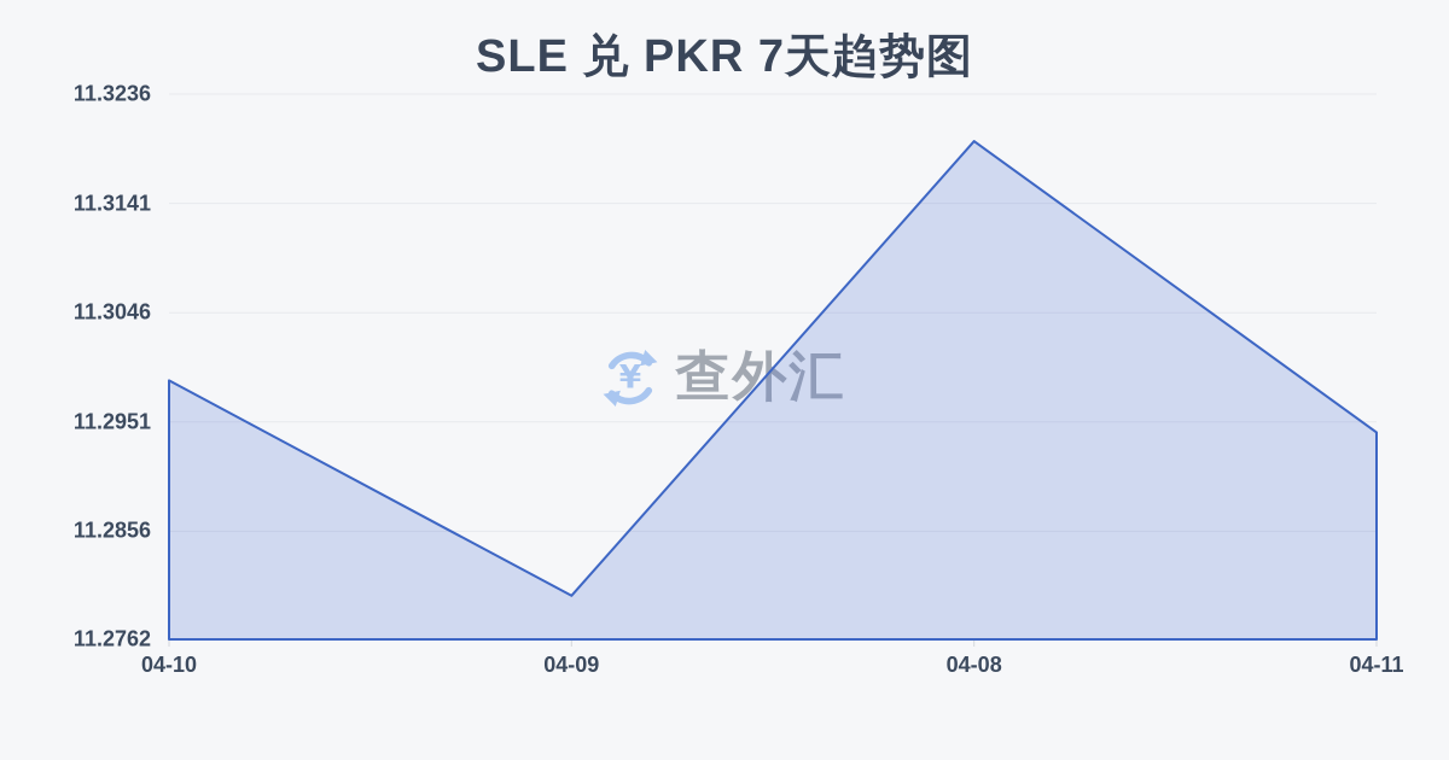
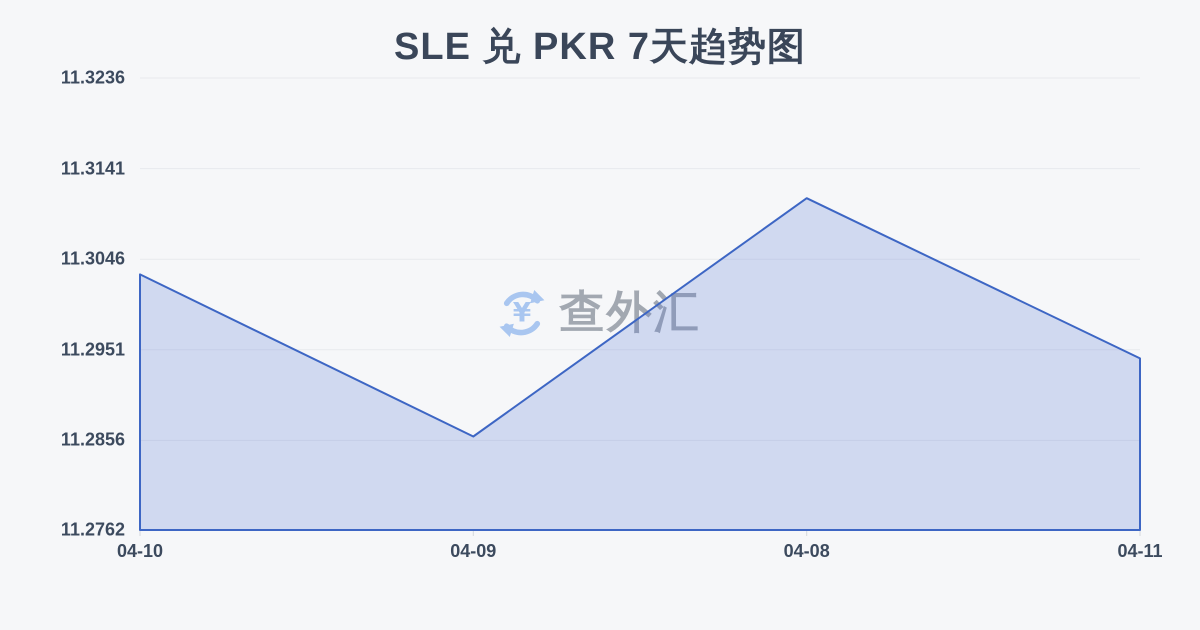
04-10: 11.299 -> 11.303
04-09: 11.280 -> 11.286
04-08: 11.319 -> 11.311
